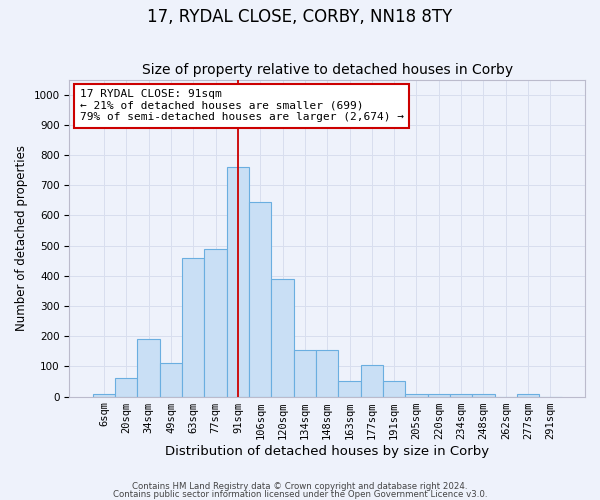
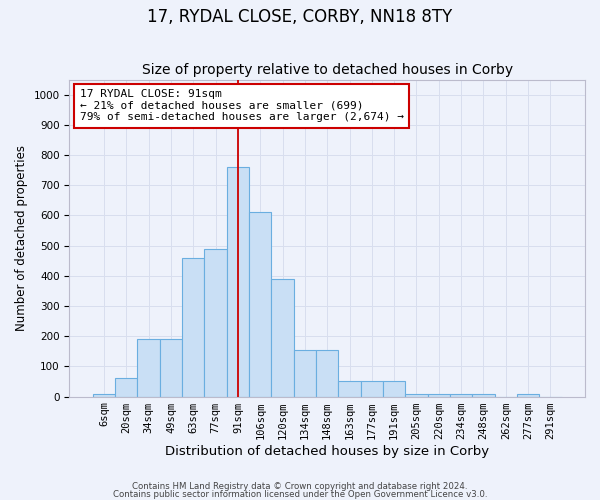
49sqm: 110 -> 190
106sqm: 645 -> 610
177sqm: 105 -> 50
